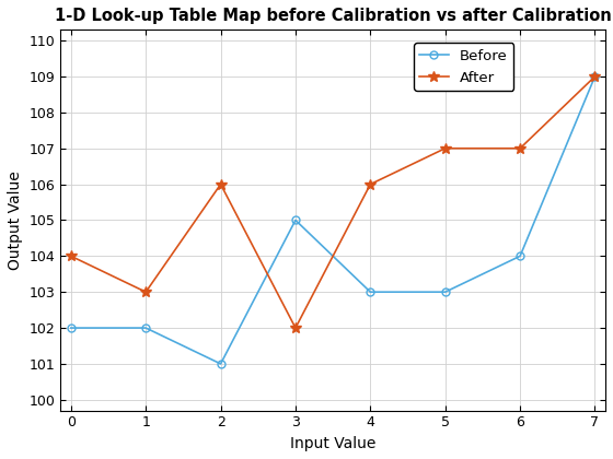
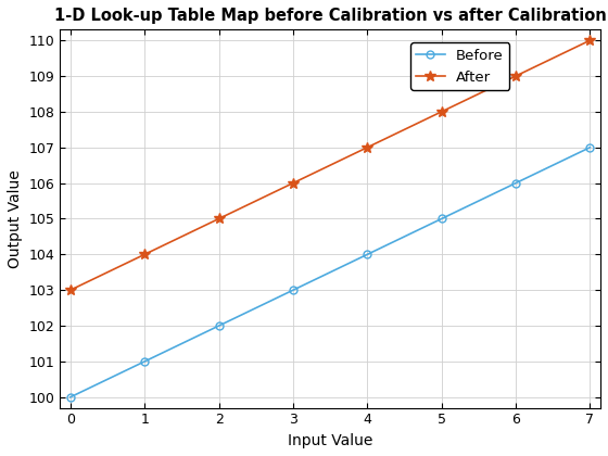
Before/0: 102 -> 100
After/0: 104 -> 103
Before/1: 102 -> 101
After/1: 103 -> 104
Before/2: 101 -> 102
After/2: 106 -> 105
Before/3: 105 -> 103
After/3: 102 -> 106
Before/4: 103 -> 104
After/4: 106 -> 107
Before/5: 103 -> 105
After/5: 107 -> 108
Before/6: 104 -> 106
After/6: 107 -> 109
Before/7: 109 -> 107
After/7: 109 -> 110
